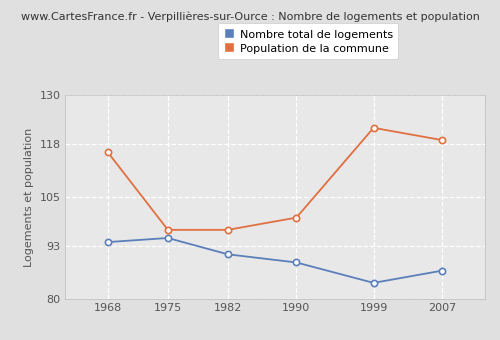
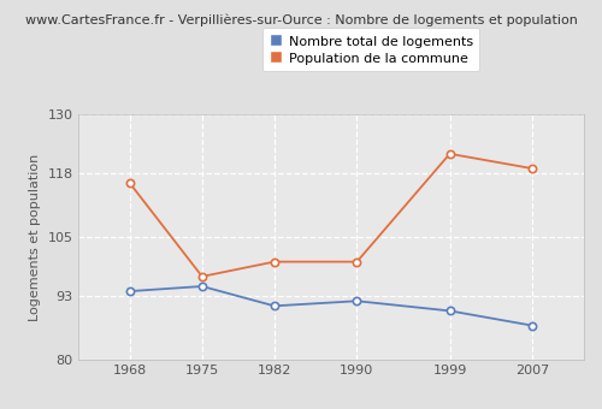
Population de la commune/1982: 97 -> 100
Nombre total de logements/1990: 89 -> 92
Nombre total de logements/1999: 84 -> 90
